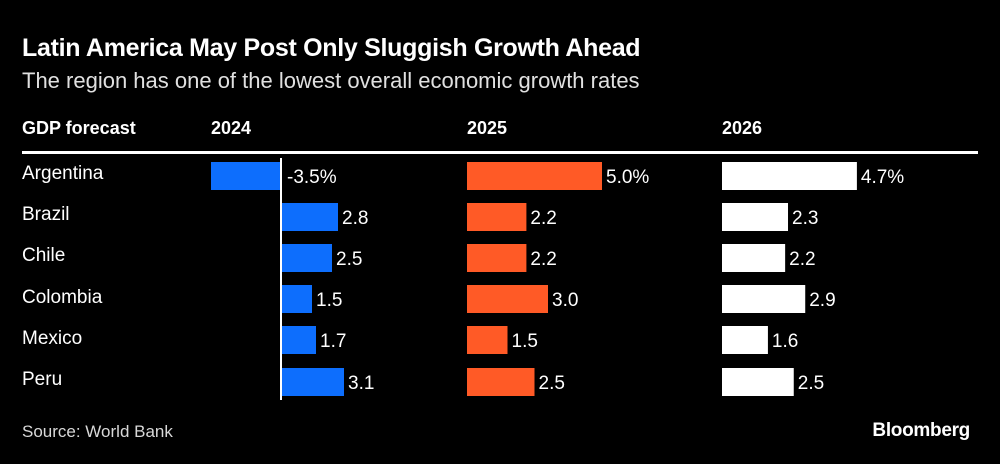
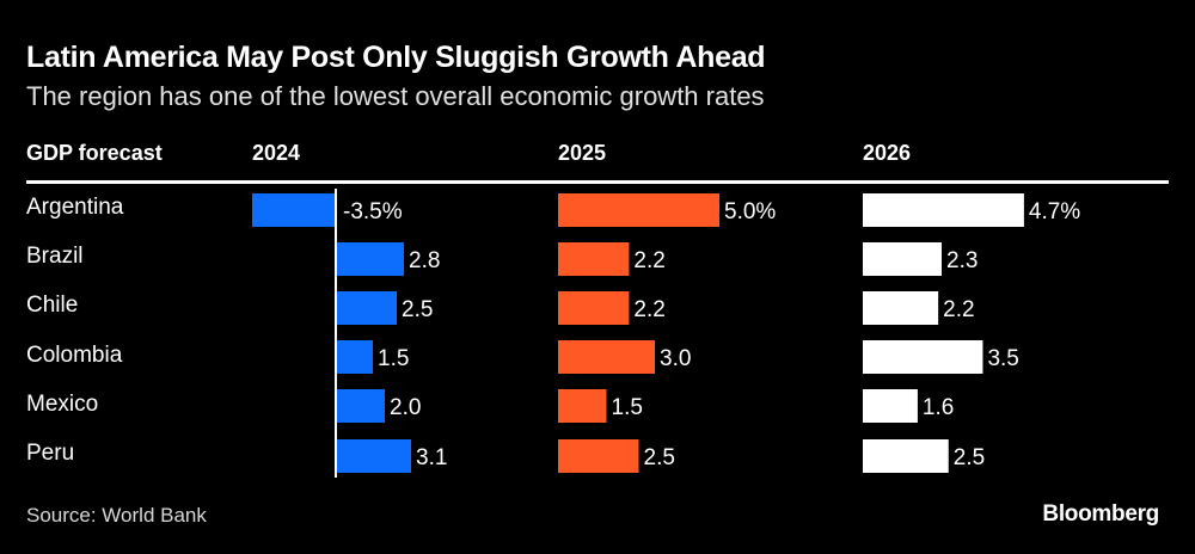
2026/Colombia: 2.9 -> 3.5
2024/Mexico: 1.7 -> 2.0
